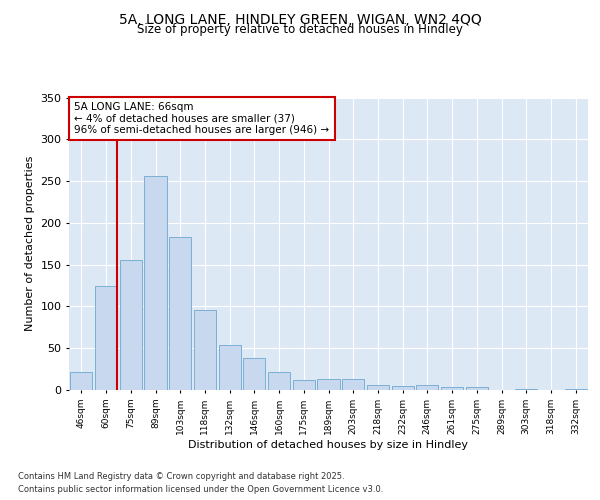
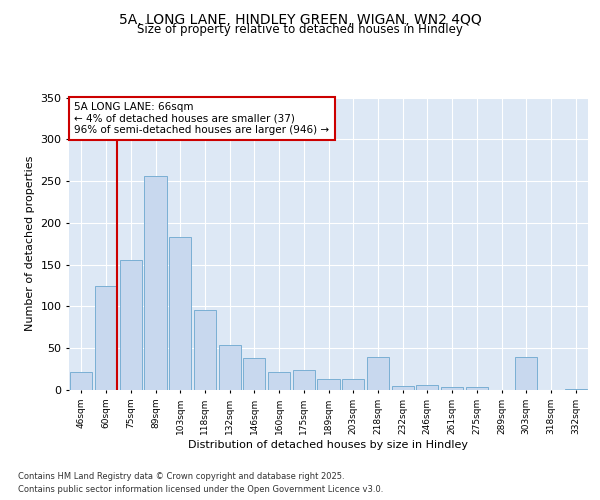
175sqm: 12 -> 24
218sqm: 6 -> 40
303sqm: 1 -> 40
